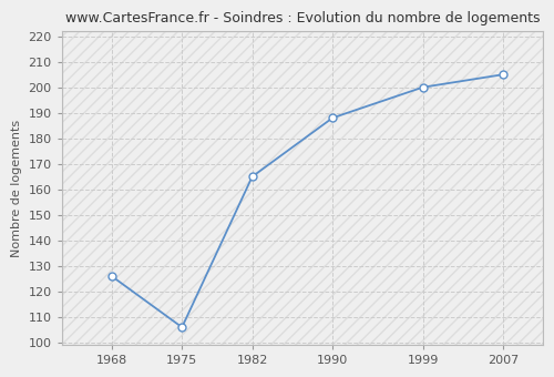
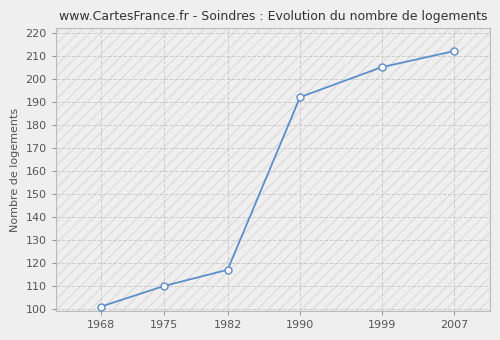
1968: 126 -> 101
1975: 106 -> 110
1982: 165 -> 117
1990: 188 -> 192
1999: 200 -> 205
2007: 205 -> 212
